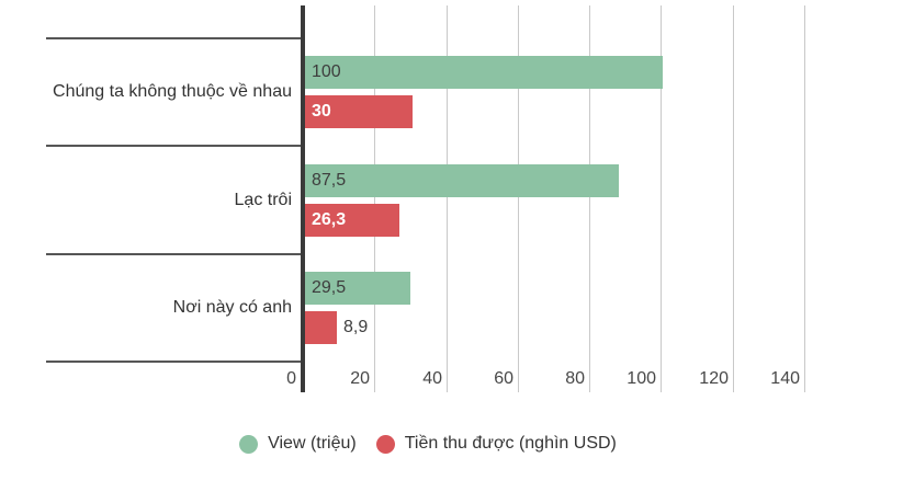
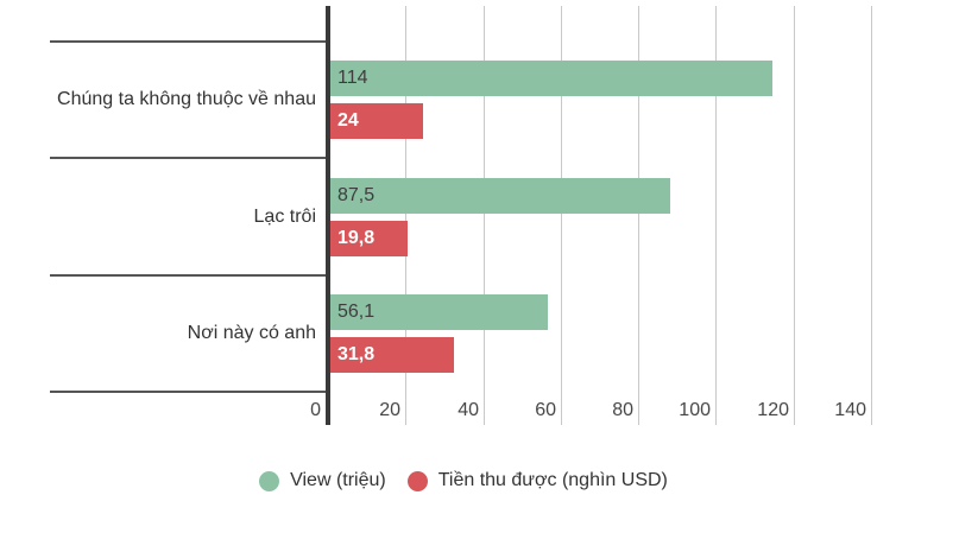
View (triệu)/Chúng ta không thuộc về nhau: 100 -> 114
Tiền thu được (nghìn USD)/Chúng ta không thuộc về nhau: 30 -> 24
Tiền thu được (nghìn USD)/Lạc trôi: 26,3 -> 19,8
View (triệu)/Nơi này có anh: 29,5 -> 56,1
Tiền thu được (nghìn USD)/Nơi này có anh: 8,9 -> 31,8
